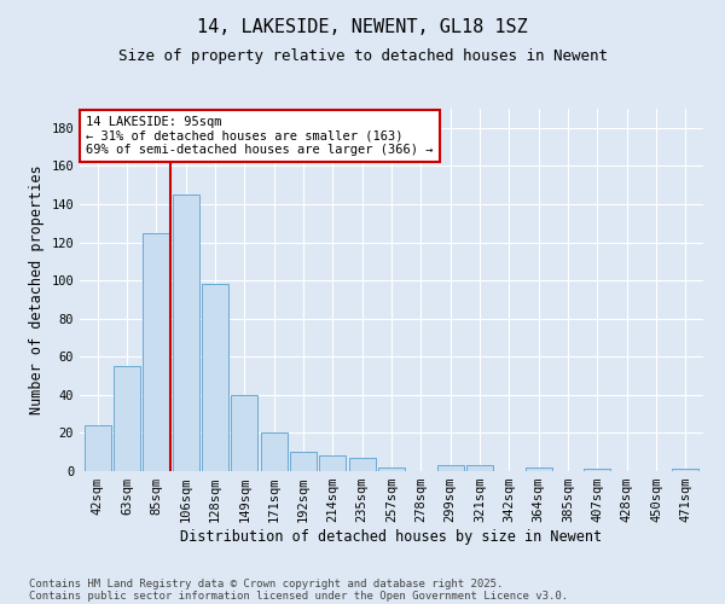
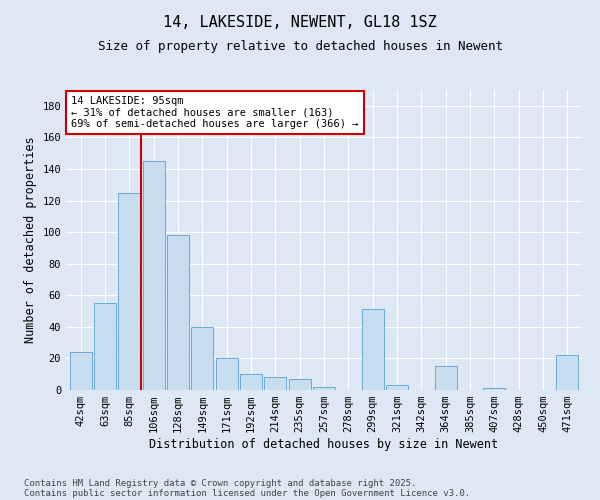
299sqm: 3 -> 51
364sqm: 2 -> 15
471sqm: 1 -> 22
